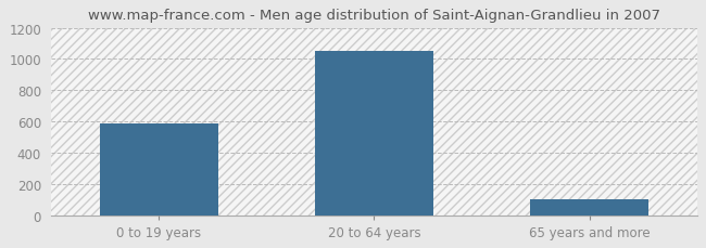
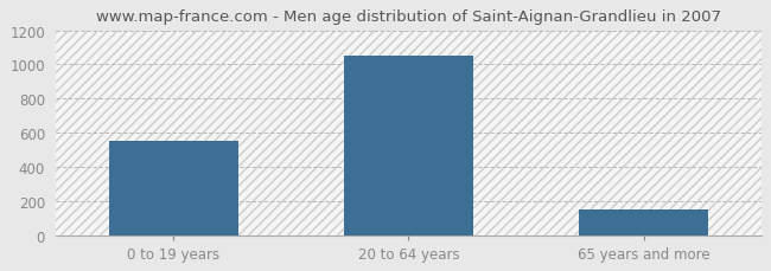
0 to 19 years: 590 -> 550
65 years and more: 100 -> 150
